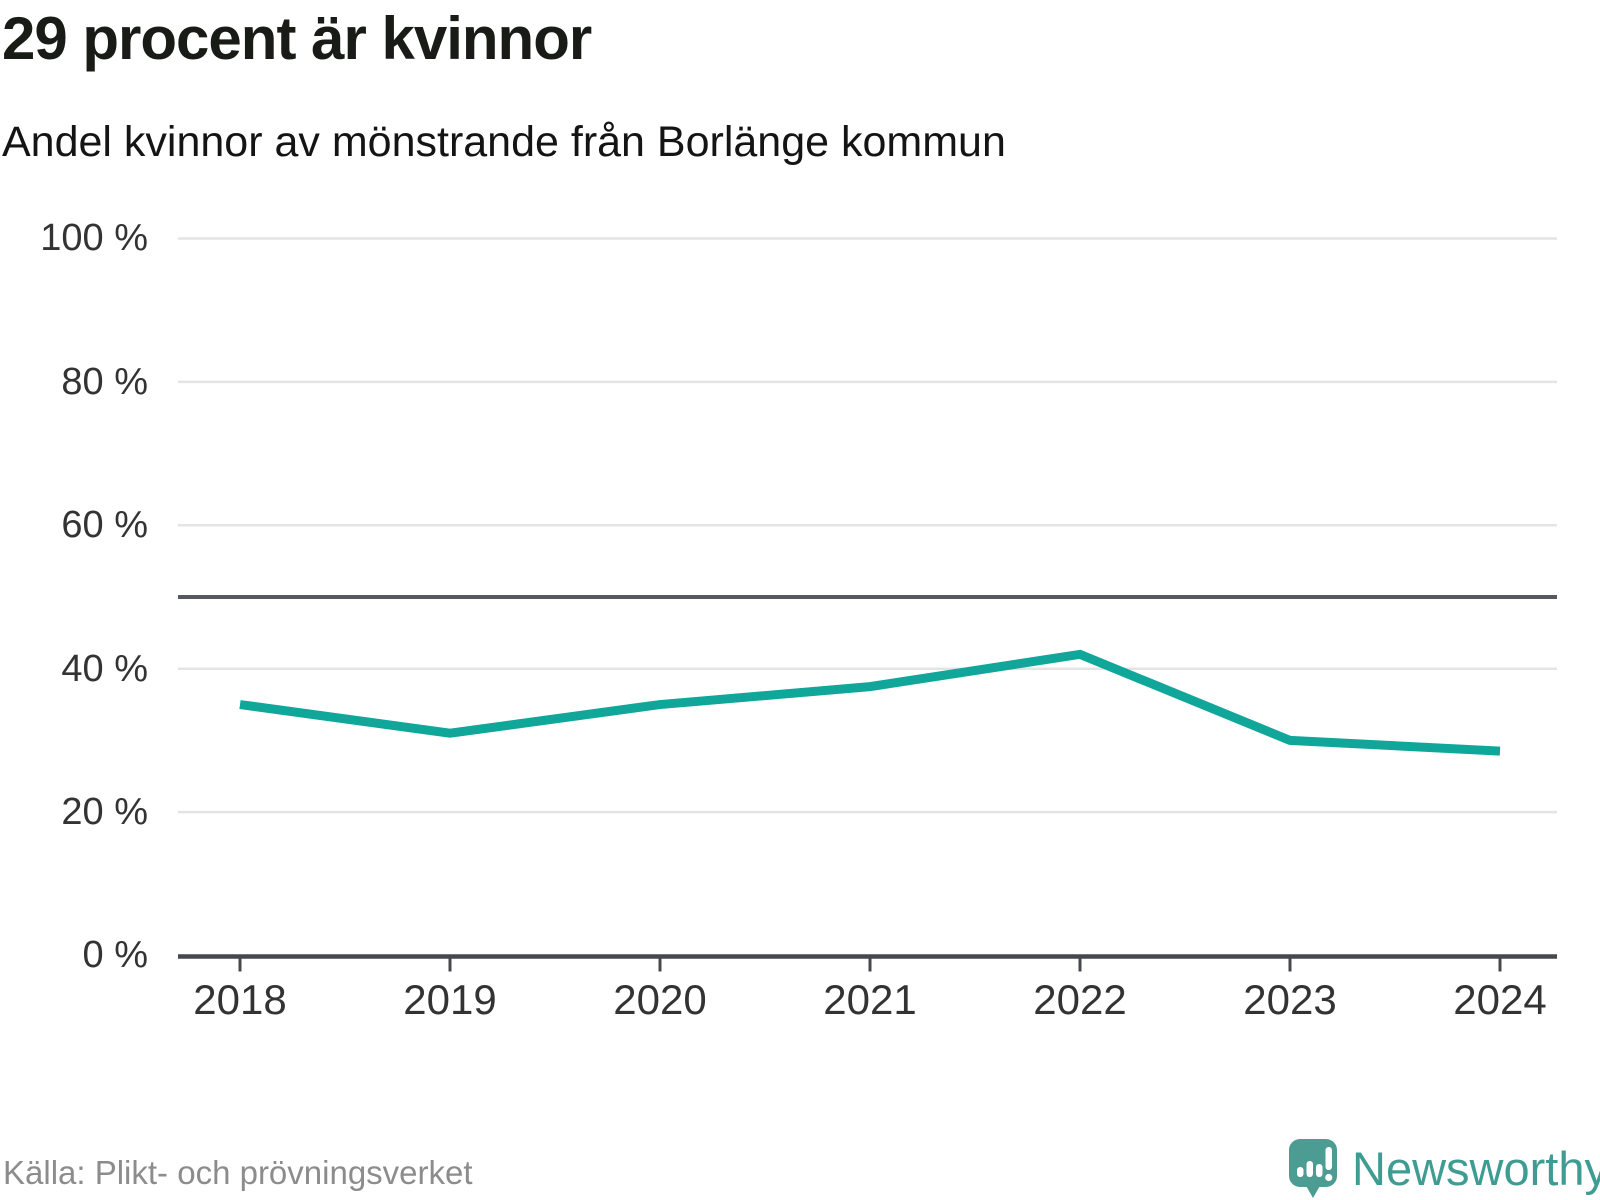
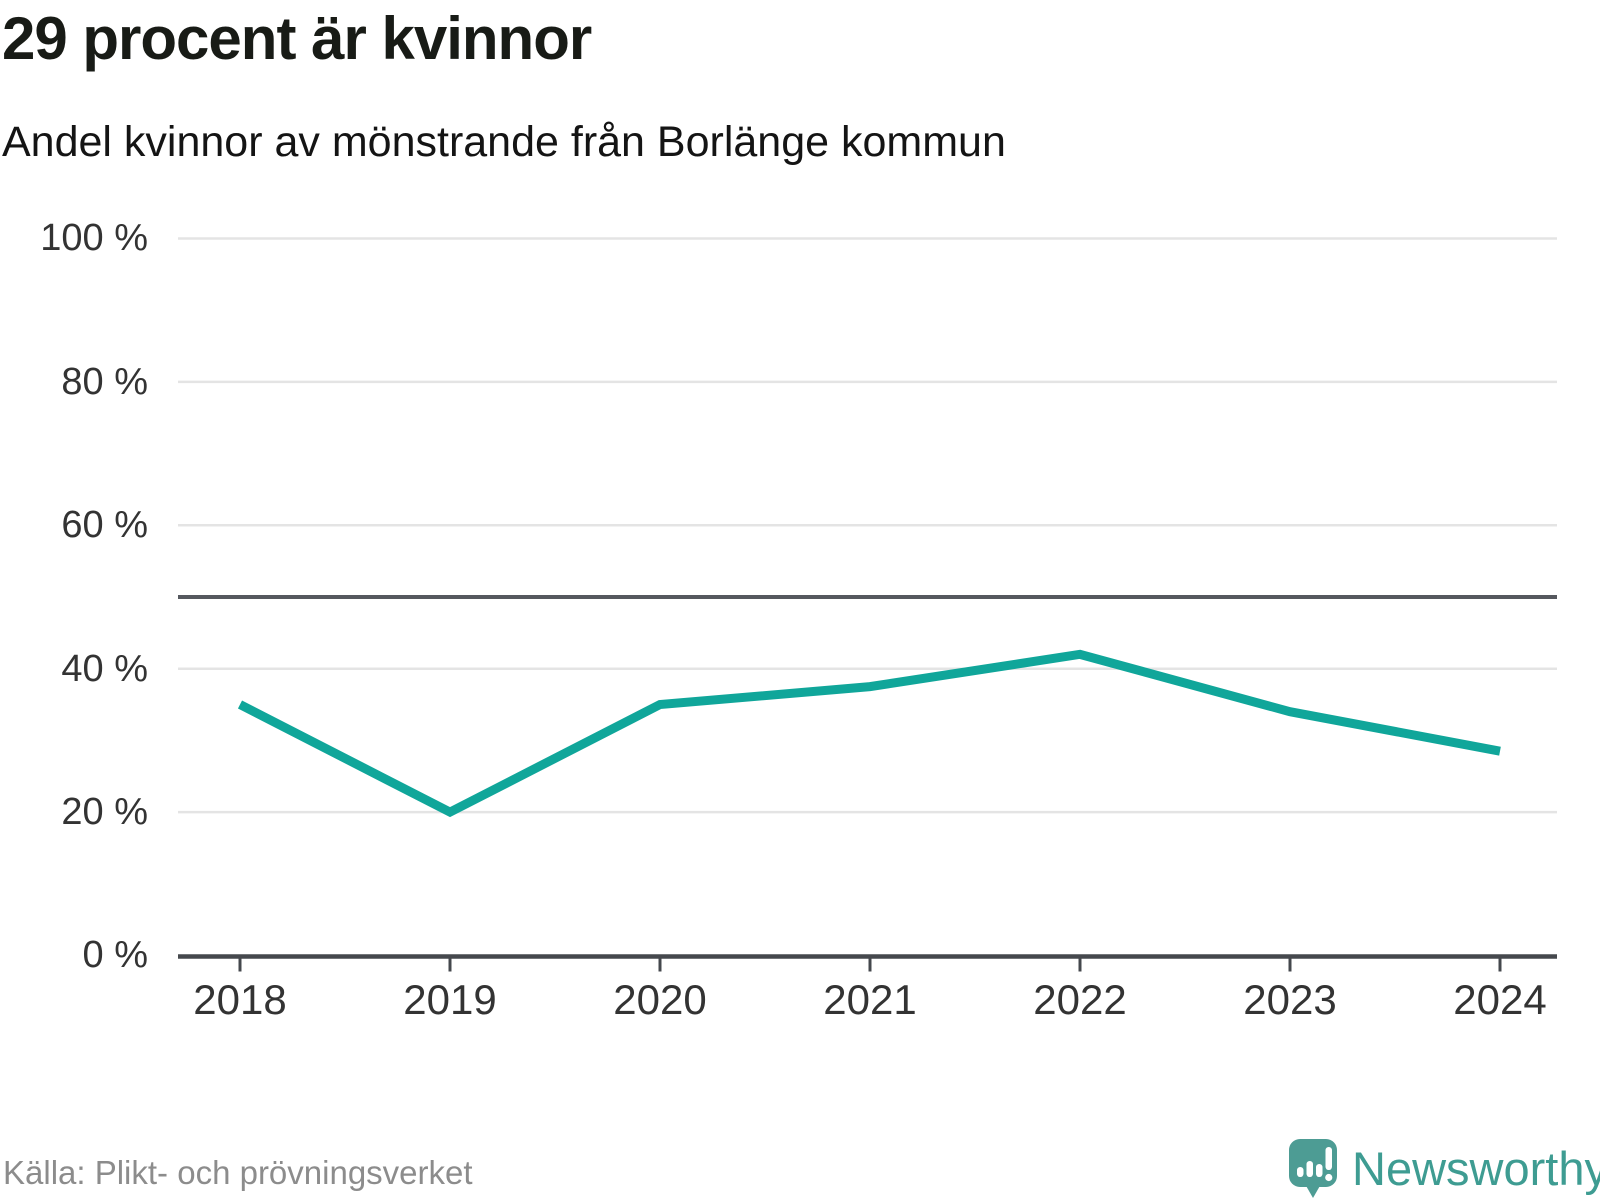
2019: 31% -> 20%
2023: 30% -> 34%
